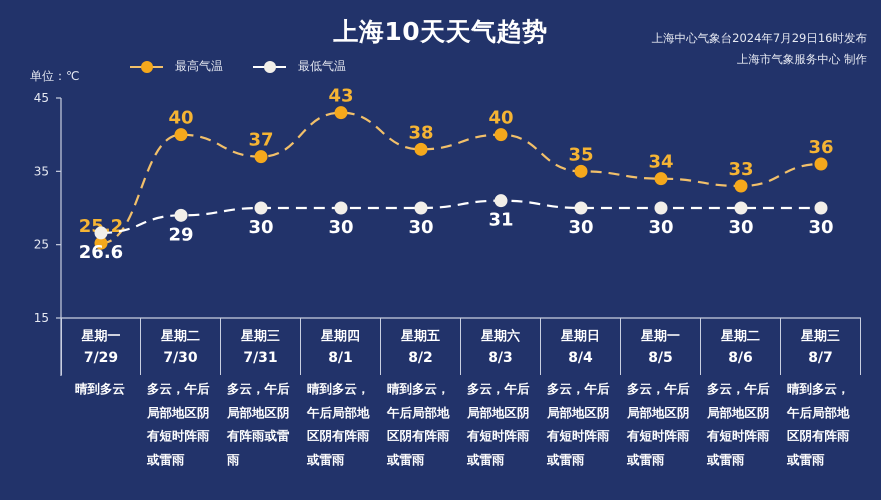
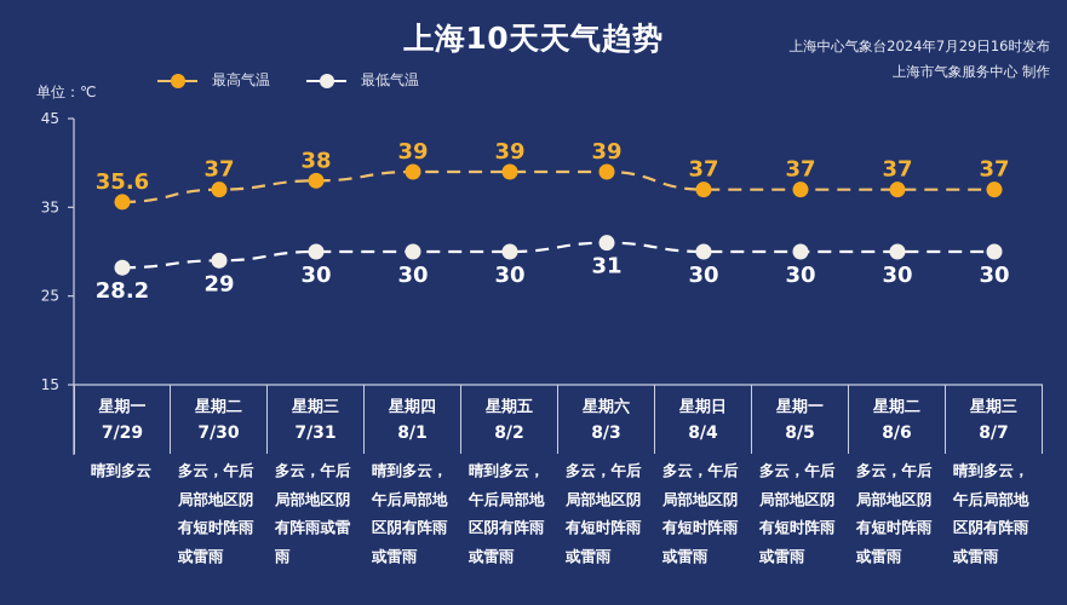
最高气温/7/29: 25.2 -> 35.6
最低气温/7/29: 26.6 -> 28.2
最高气温/7/30: 40 -> 37
最高气温/7/31: 37 -> 38
最高气温/8/1: 43 -> 39
最高气温/8/2: 38 -> 39
最高气温/8/3: 40 -> 39
最高气温/8/4: 35 -> 37
最高气温/8/5: 34 -> 37
最高气温/8/6: 33 -> 37
最高气温/8/7: 36 -> 37
